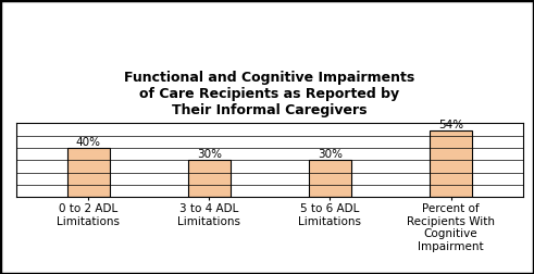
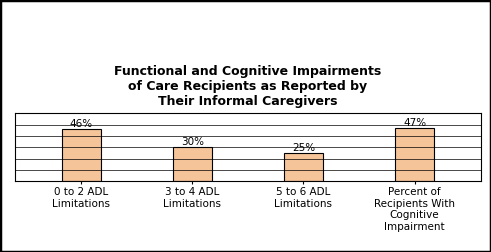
0 to 2 ADL Limitations: 40% -> 46%
5 to 6 ADL Limitations: 30% -> 25%
Percent of Recipients With Cognitive Impairment: 54% -> 47%
